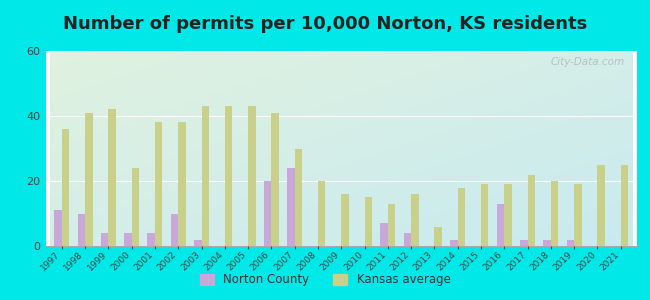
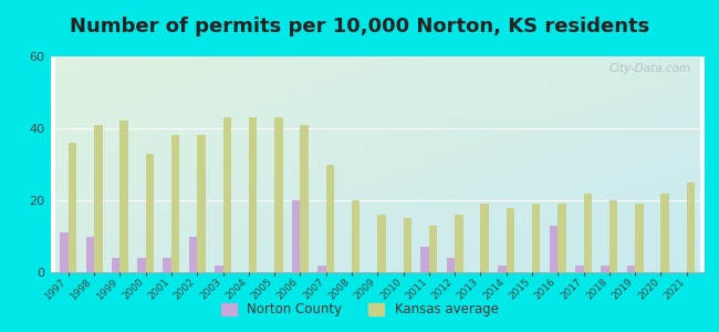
Kansas average/2000: 24 -> 33
Norton County/2007: 24 -> 2
Kansas average/2013: 6 -> 19
Kansas average/2020: 25 -> 22
